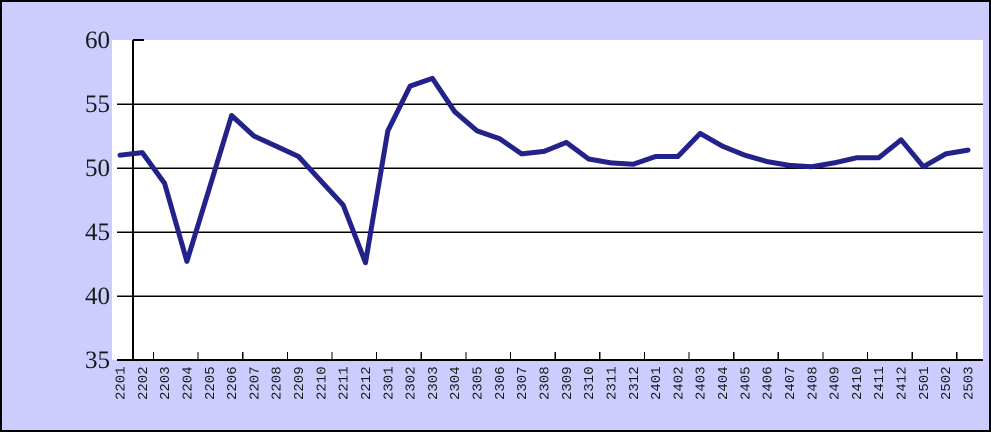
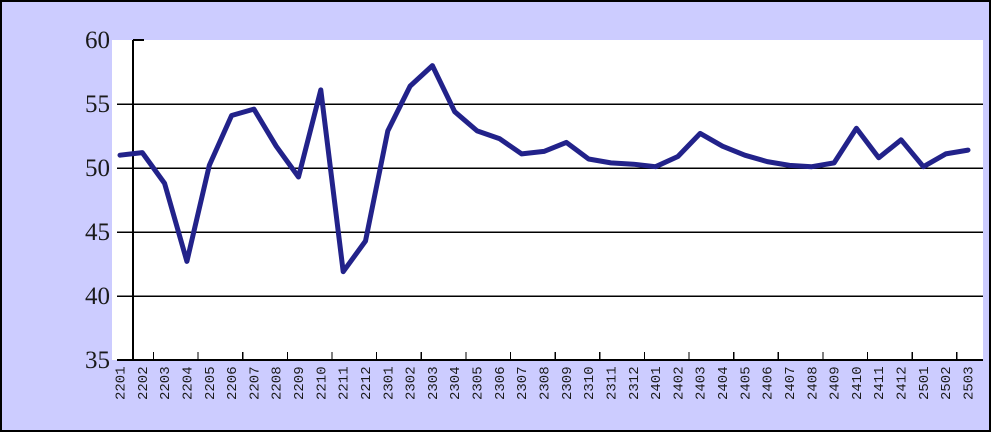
2205: 48.4 -> 50.2
2207: 52.5 -> 54.6
2209: 50.9 -> 49.3
2210: 49.0 -> 56.1
2211: 47.1 -> 41.9
2212: 42.6 -> 44.3
2303: 57.0 -> 58.0
2401: 50.9 -> 50.1
2410: 50.8 -> 53.1
